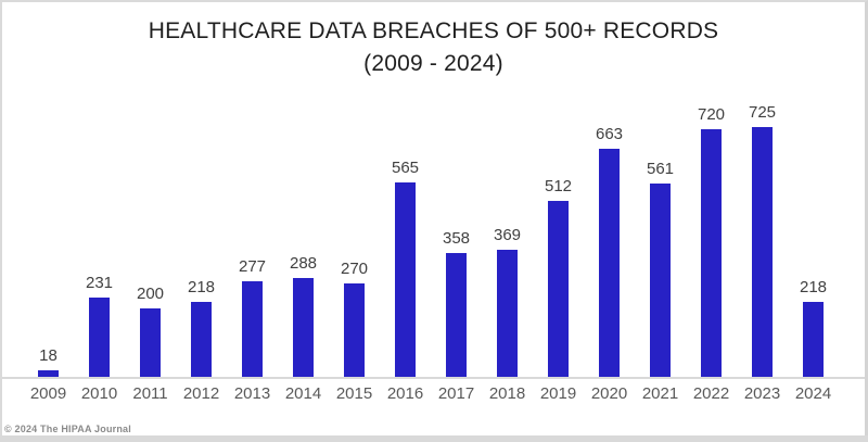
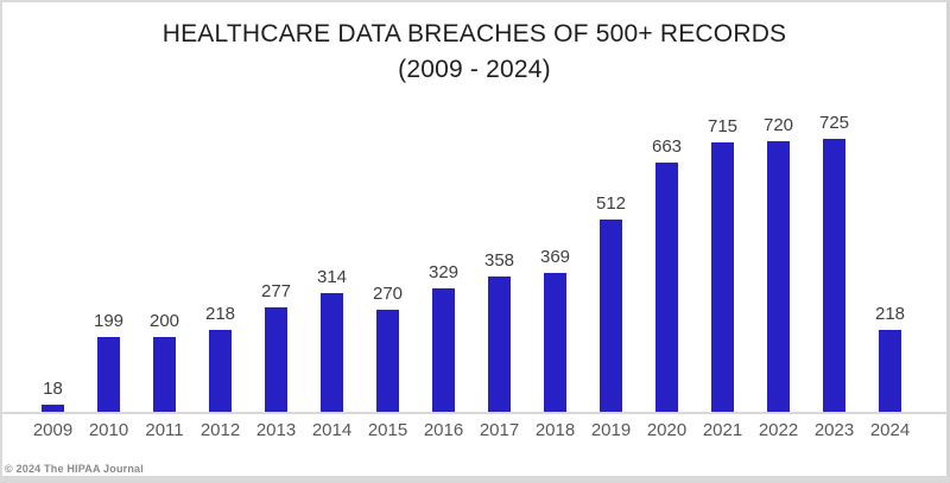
2010: 231 -> 199
2014: 288 -> 314
2016: 565 -> 329
2021: 561 -> 715
